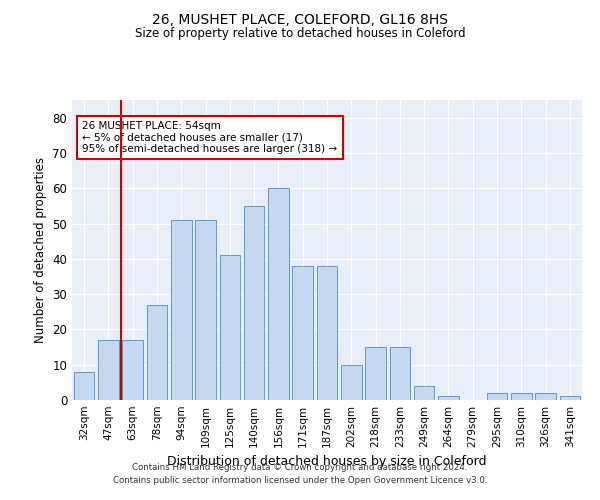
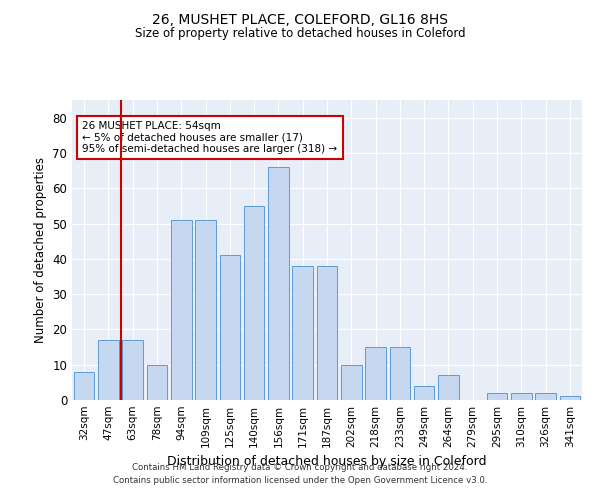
78sqm: 27 -> 10
156sqm: 60 -> 66
264sqm: 1 -> 7
